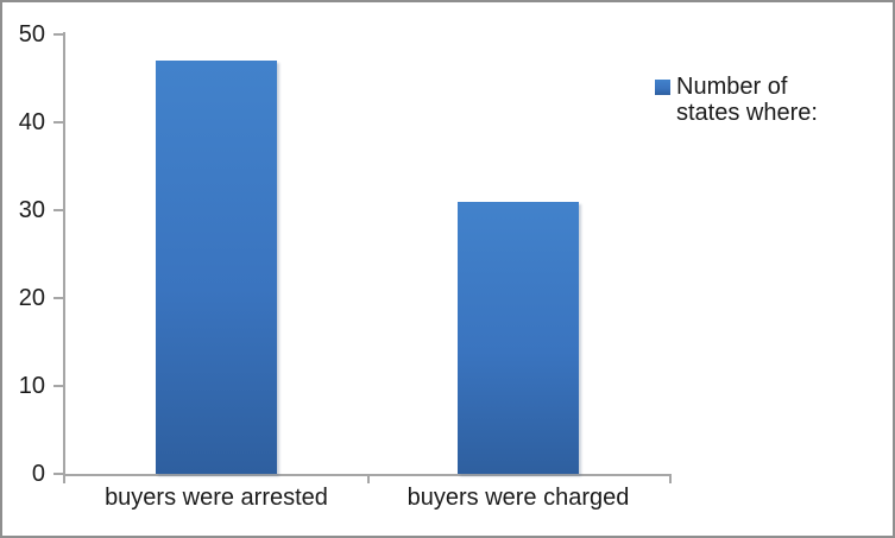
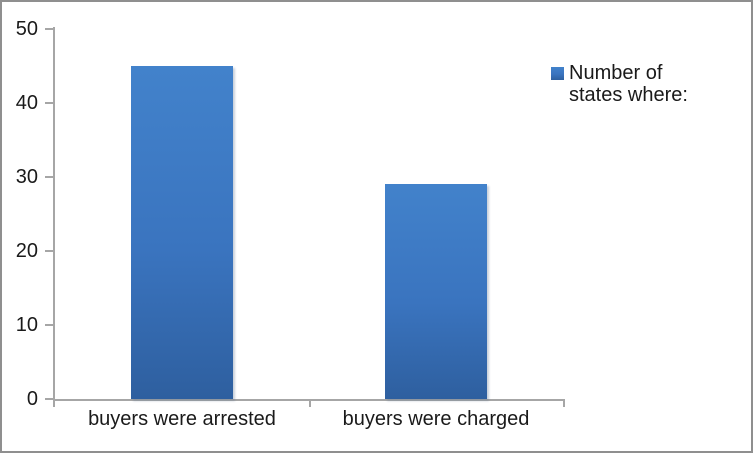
buyers were arrested: 47 -> 45
buyers were charged: 31 -> 29
